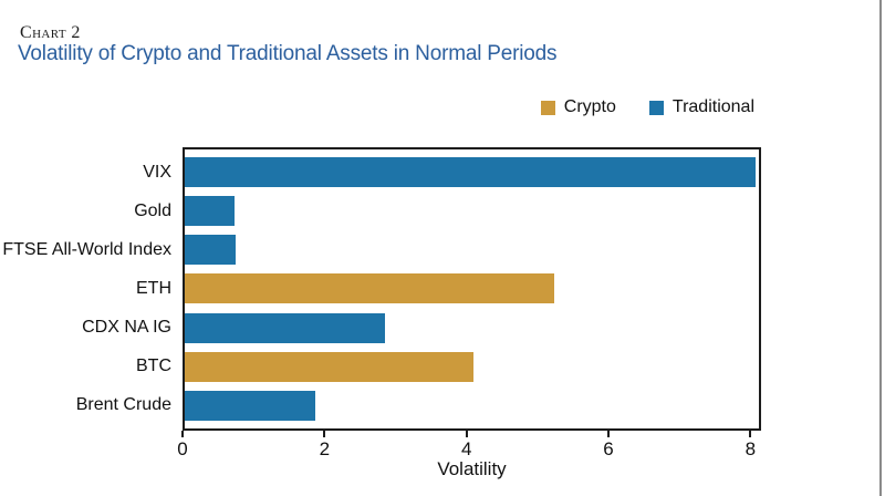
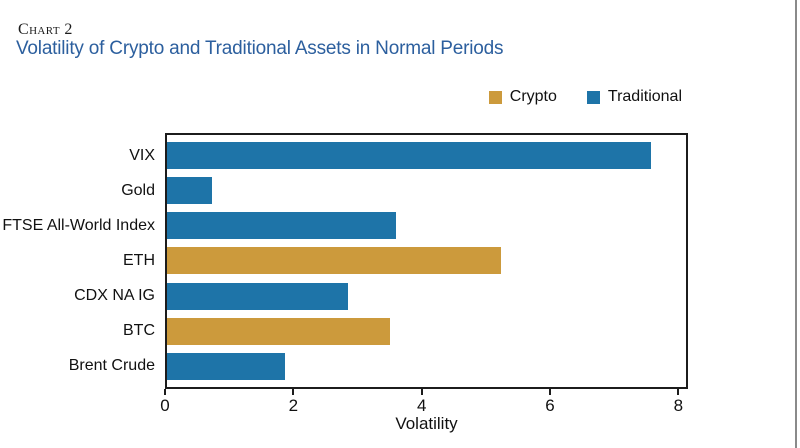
VIX: 8.1 -> 7.6
FTSE All-World Index: 0.7 -> 3.6
BTC: 4.1 -> 3.5
